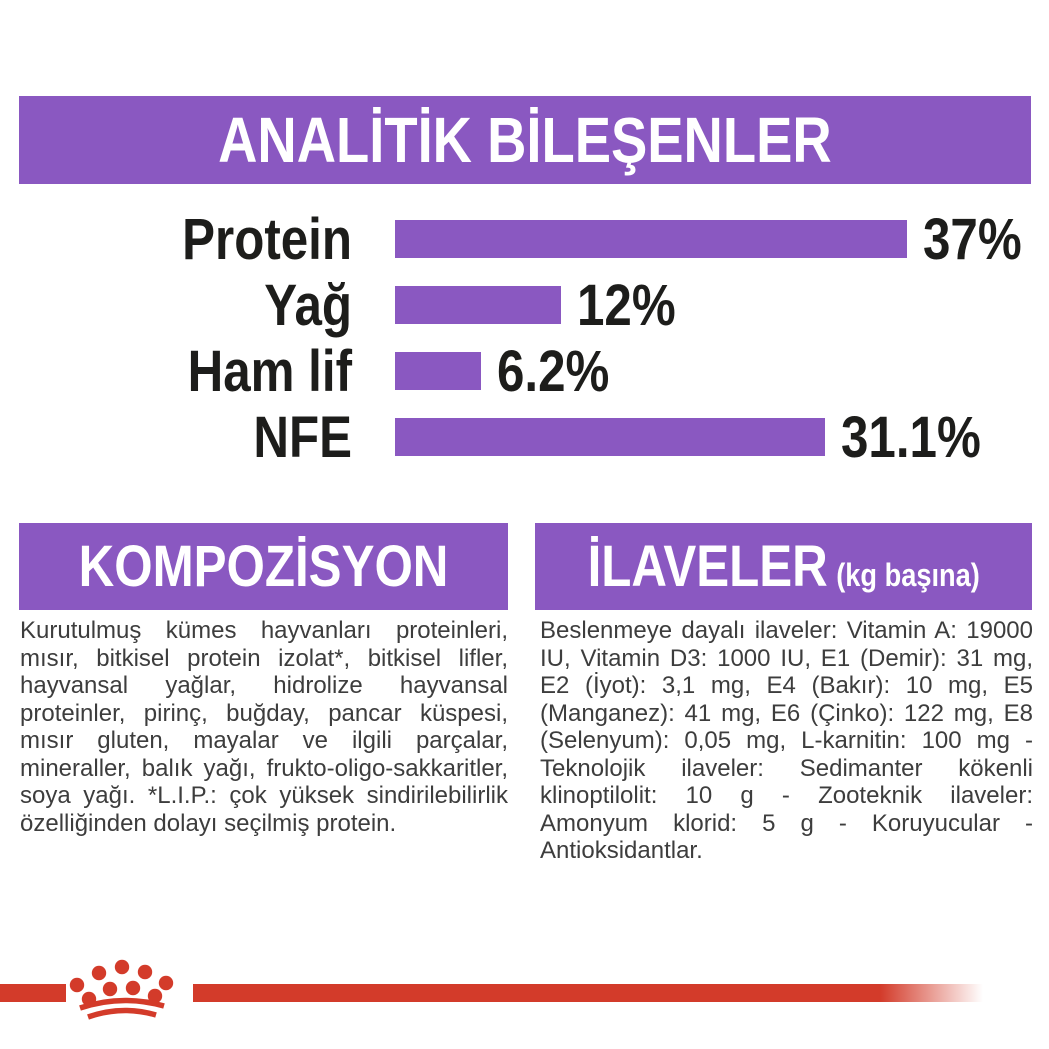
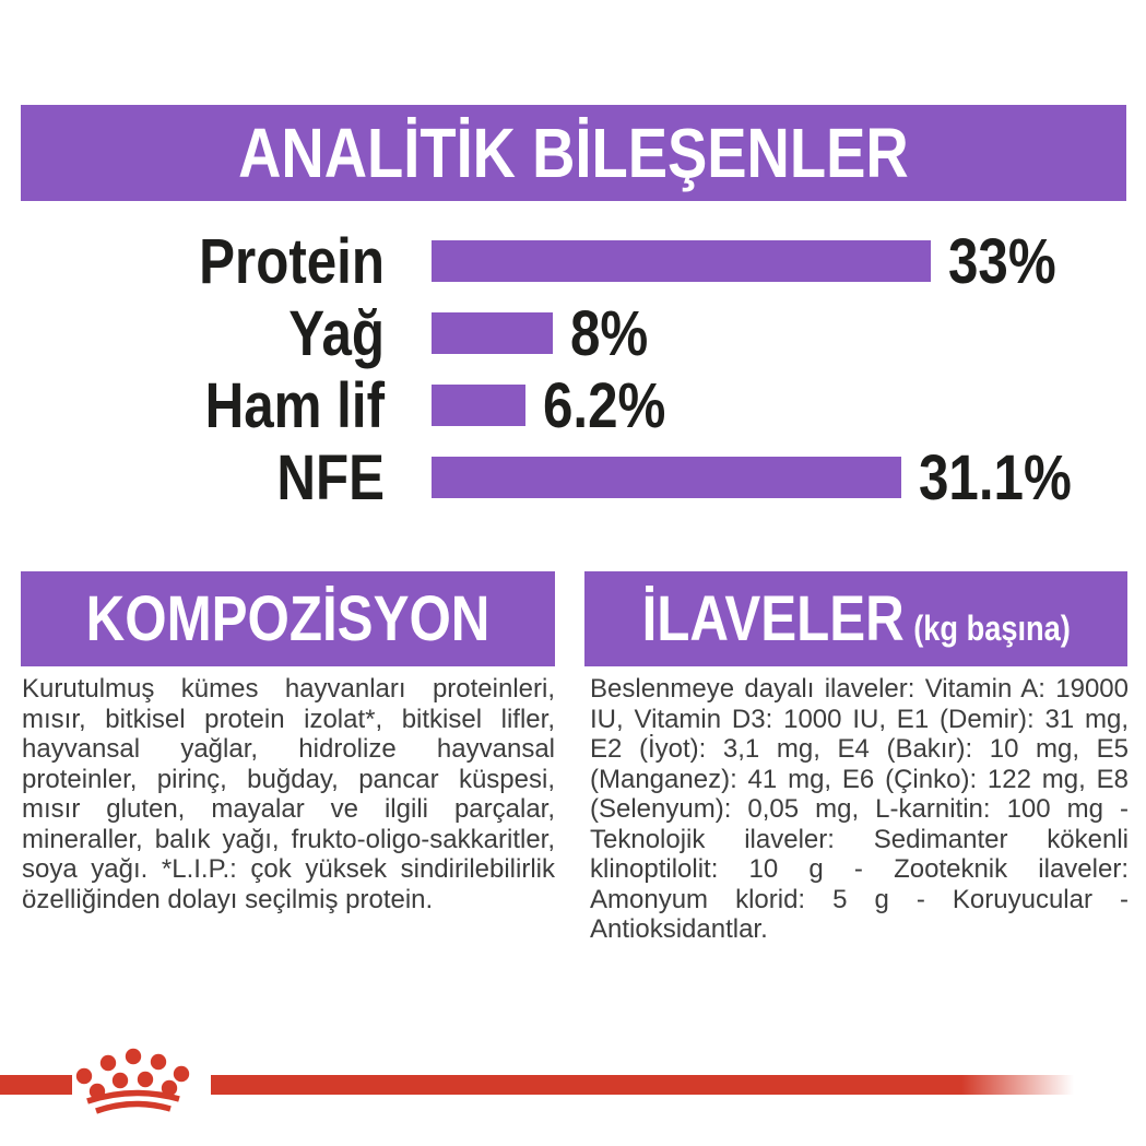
Protein: 37% -> 33%
Yağ: 12% -> 8%
